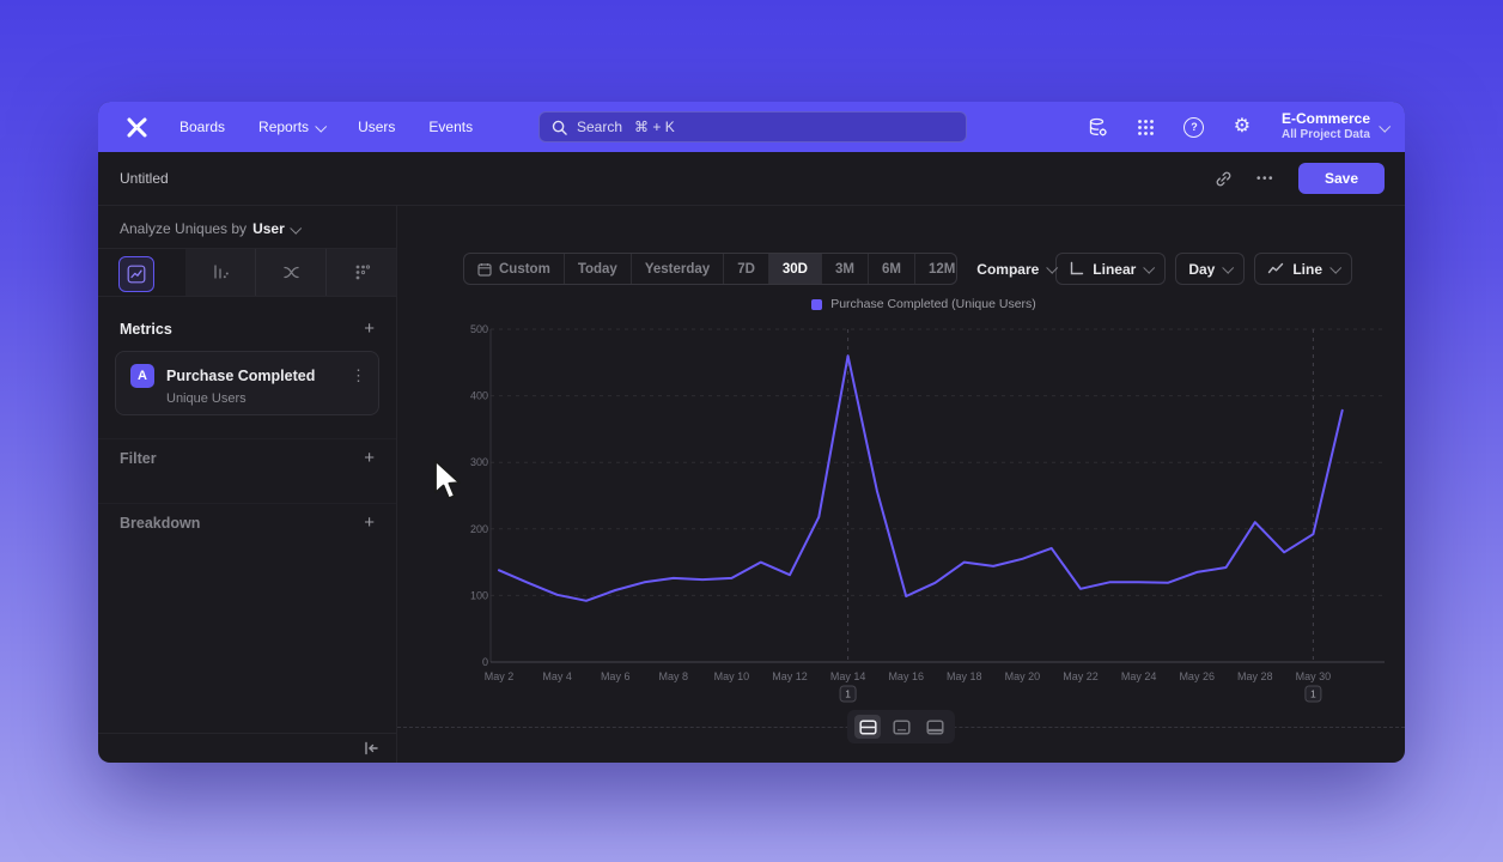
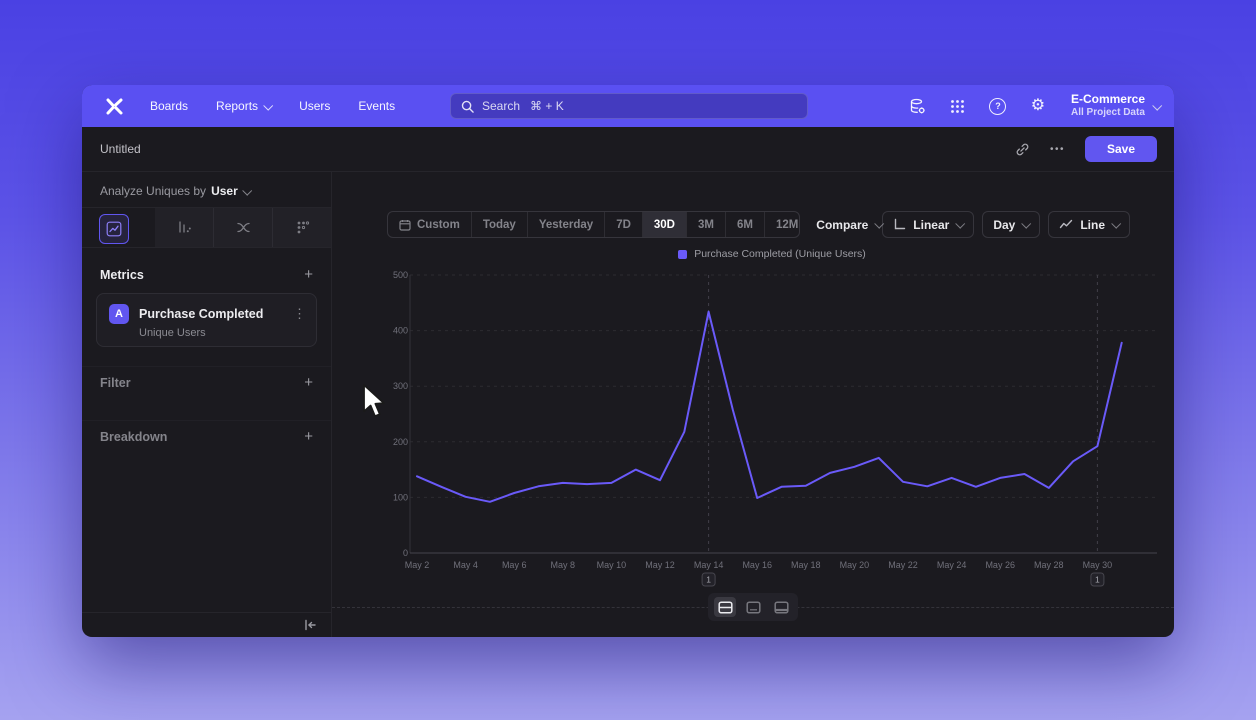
May 14: 460 -> 430
May 18: 150 -> 120
May 22: 110 -> 130
May 24: 120 -> 140
May 28: 210 -> 120
